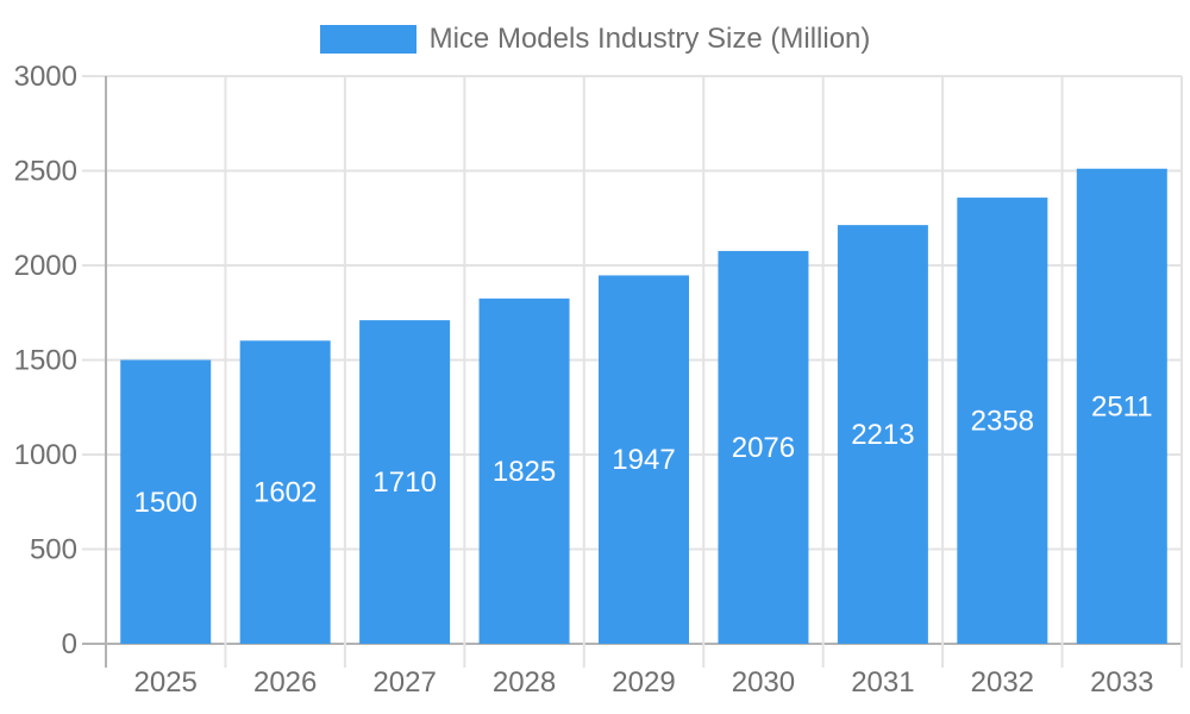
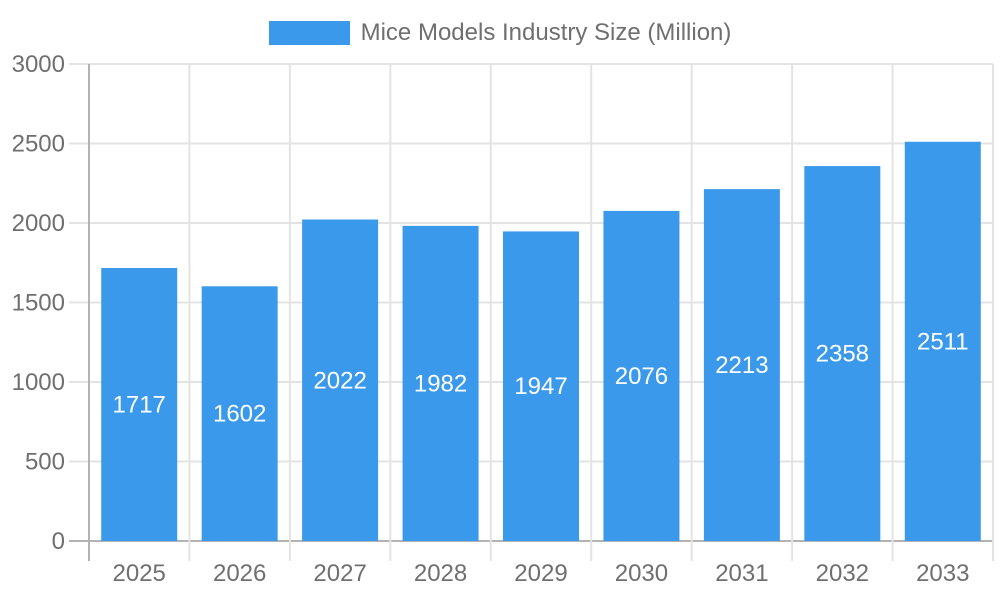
2025: 1500 -> 1717
2027: 1710 -> 2022
2028: 1825 -> 1982
